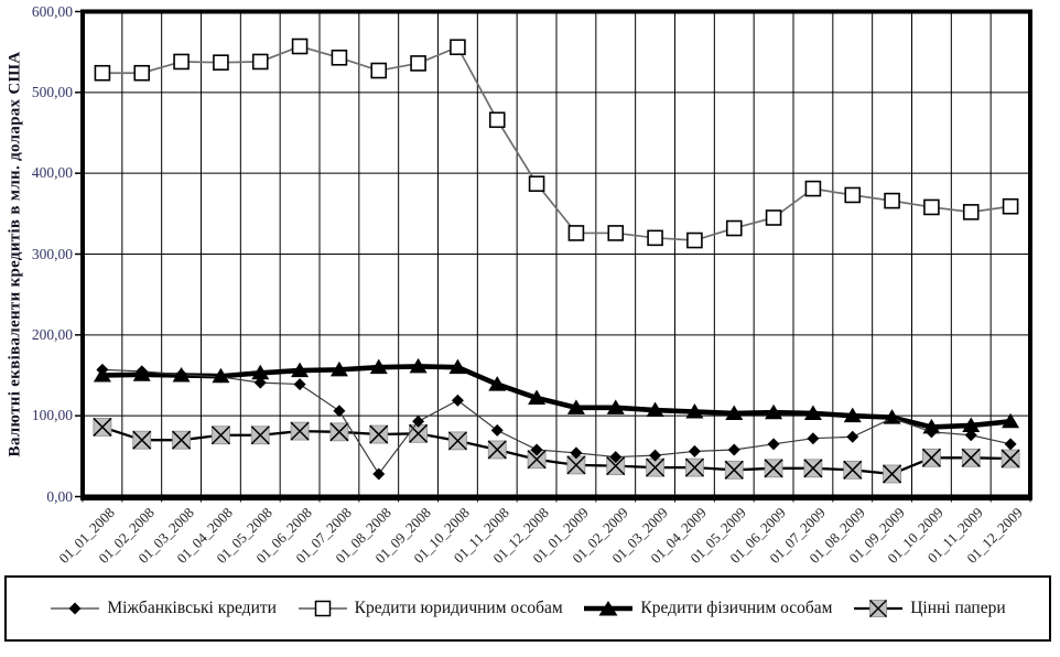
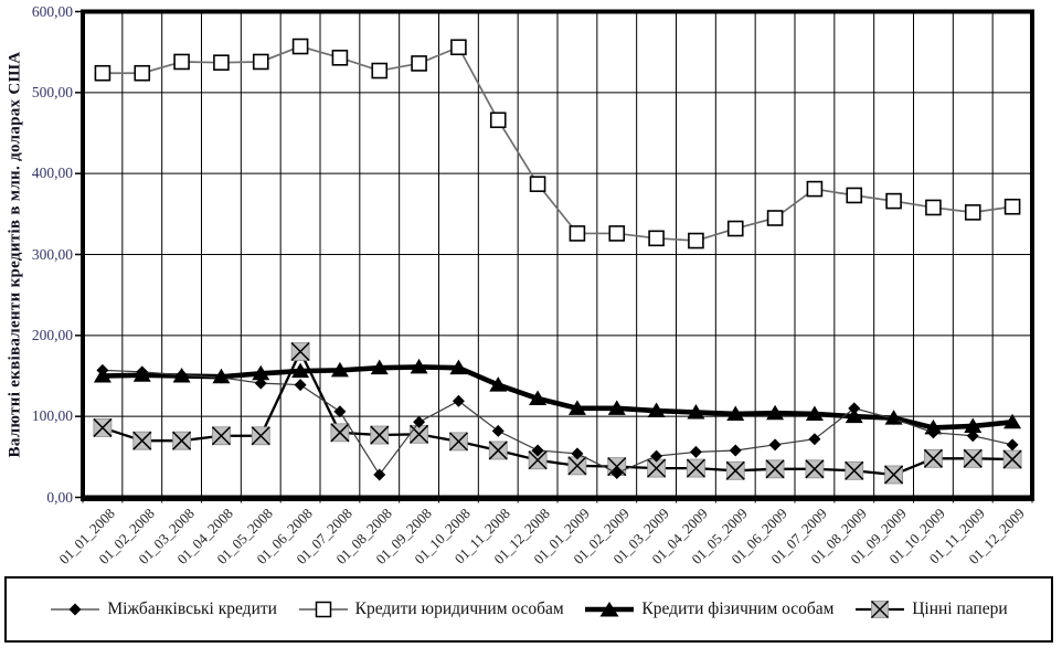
Цінні папери/01_06_2008: 80 -> 180
Міжбанківські кредити/01_02_2009: 50 -> 30
Міжбанківські кредити/01_08_2009: 70 -> 110
